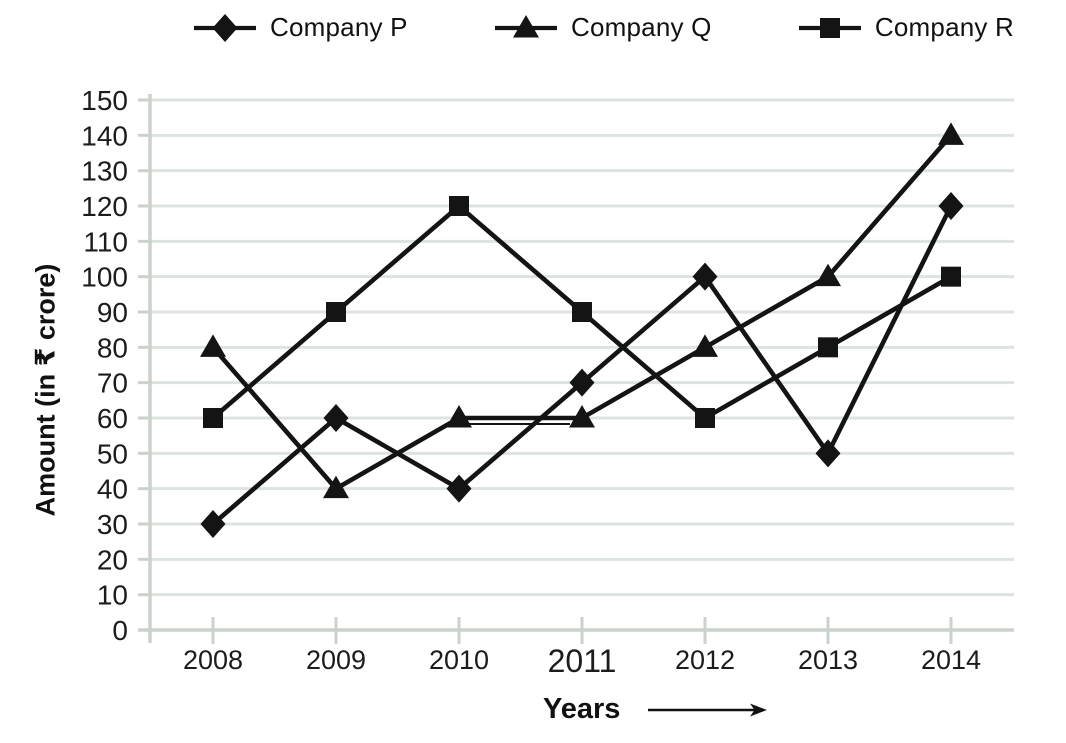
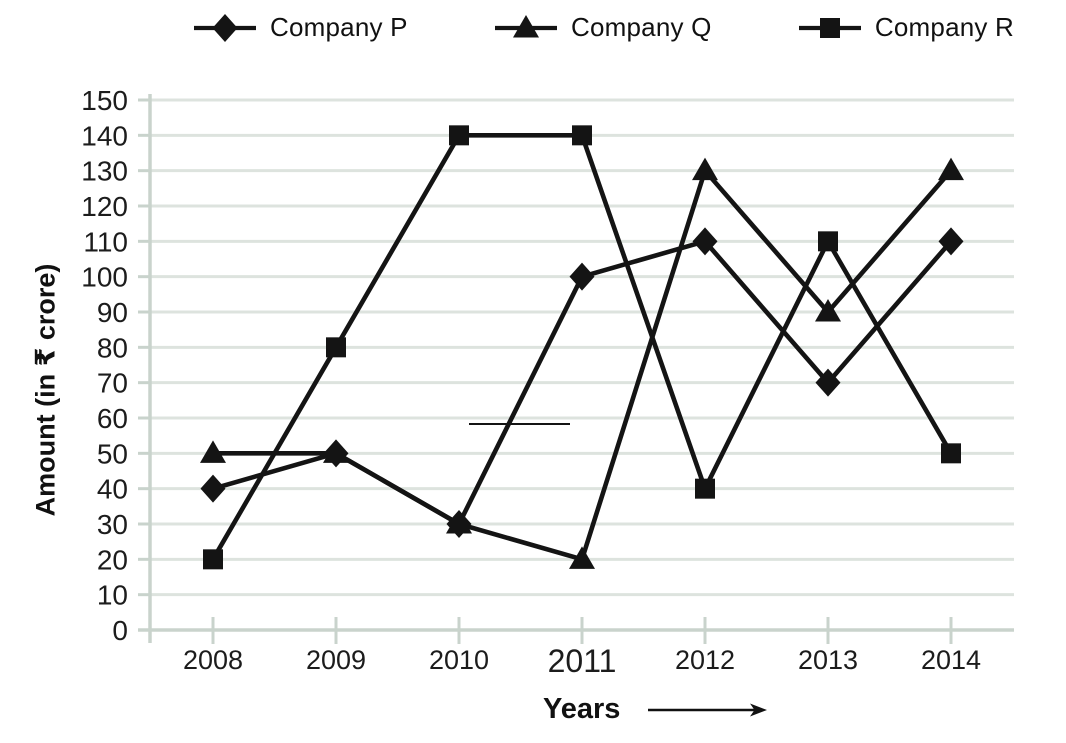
Company P/2008: 30 -> 40
Company Q/2008: 80 -> 50
Company R/2008: 60 -> 20
Company P/2009: 60 -> 50
Company Q/2009: 40 -> 50
Company R/2009: 90 -> 80
Company P/2010: 40 -> 30
Company Q/2010: 60 -> 30
Company R/2010: 120 -> 140
Company P/2011: 70 -> 100
Company Q/2011: 60 -> 20
Company R/2011: 90 -> 140
Company P/2012: 100 -> 110
Company Q/2012: 80 -> 130
Company R/2012: 60 -> 40
Company P/2013: 50 -> 70
Company Q/2013: 100 -> 90
Company R/2013: 80 -> 110
Company P/2014: 120 -> 110
Company Q/2014: 140 -> 130
Company R/2014: 100 -> 50
